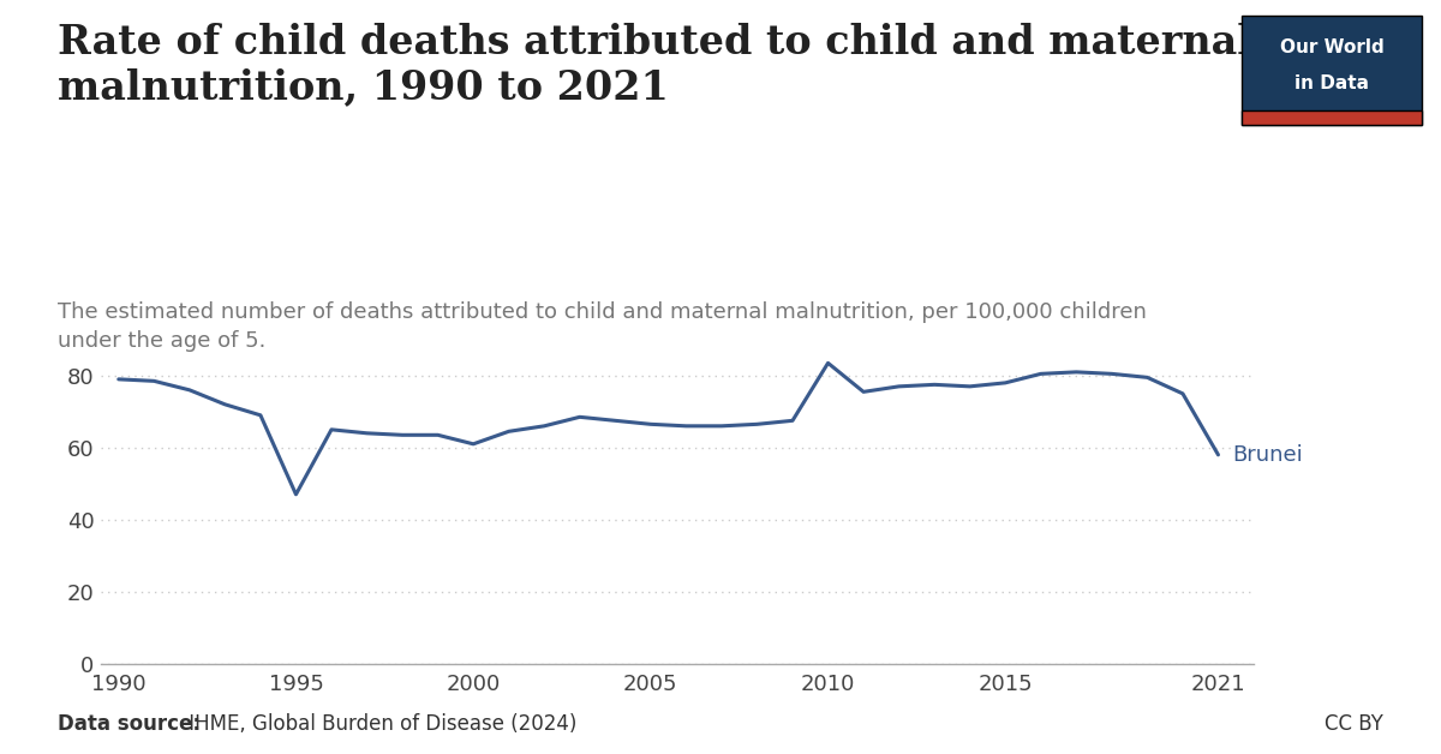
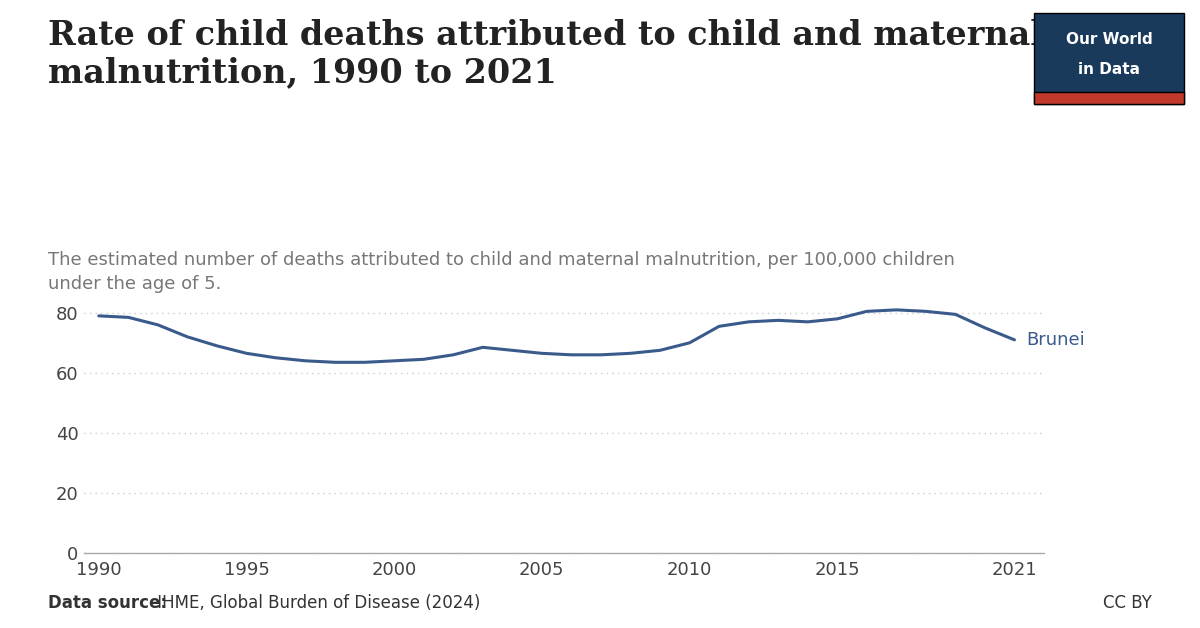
1995: 47.0 -> 66.5
2000: 61.0 -> 64.0
2010: 83.5 -> 70.0
2021: 58.0 -> 71.0
